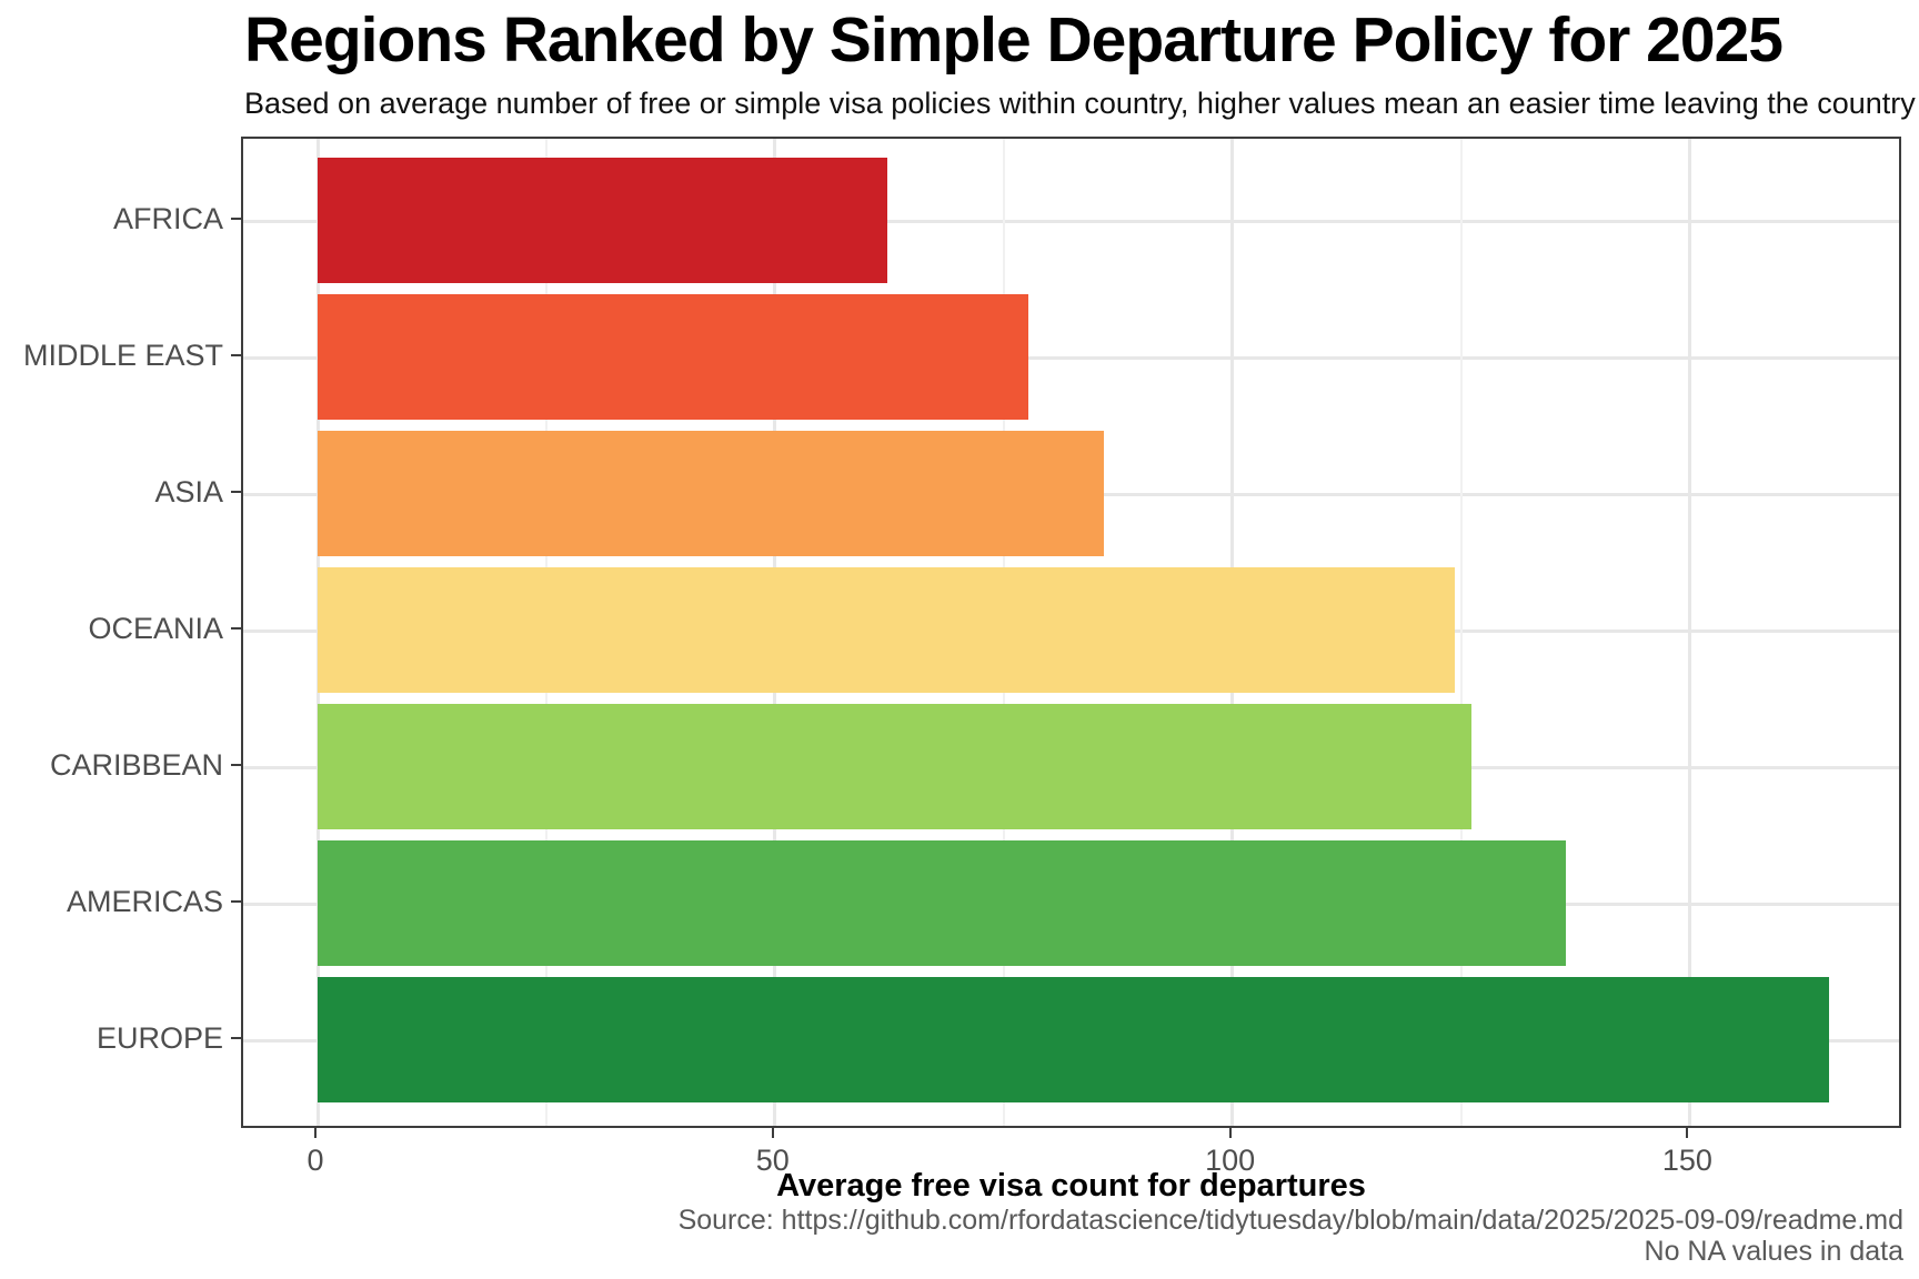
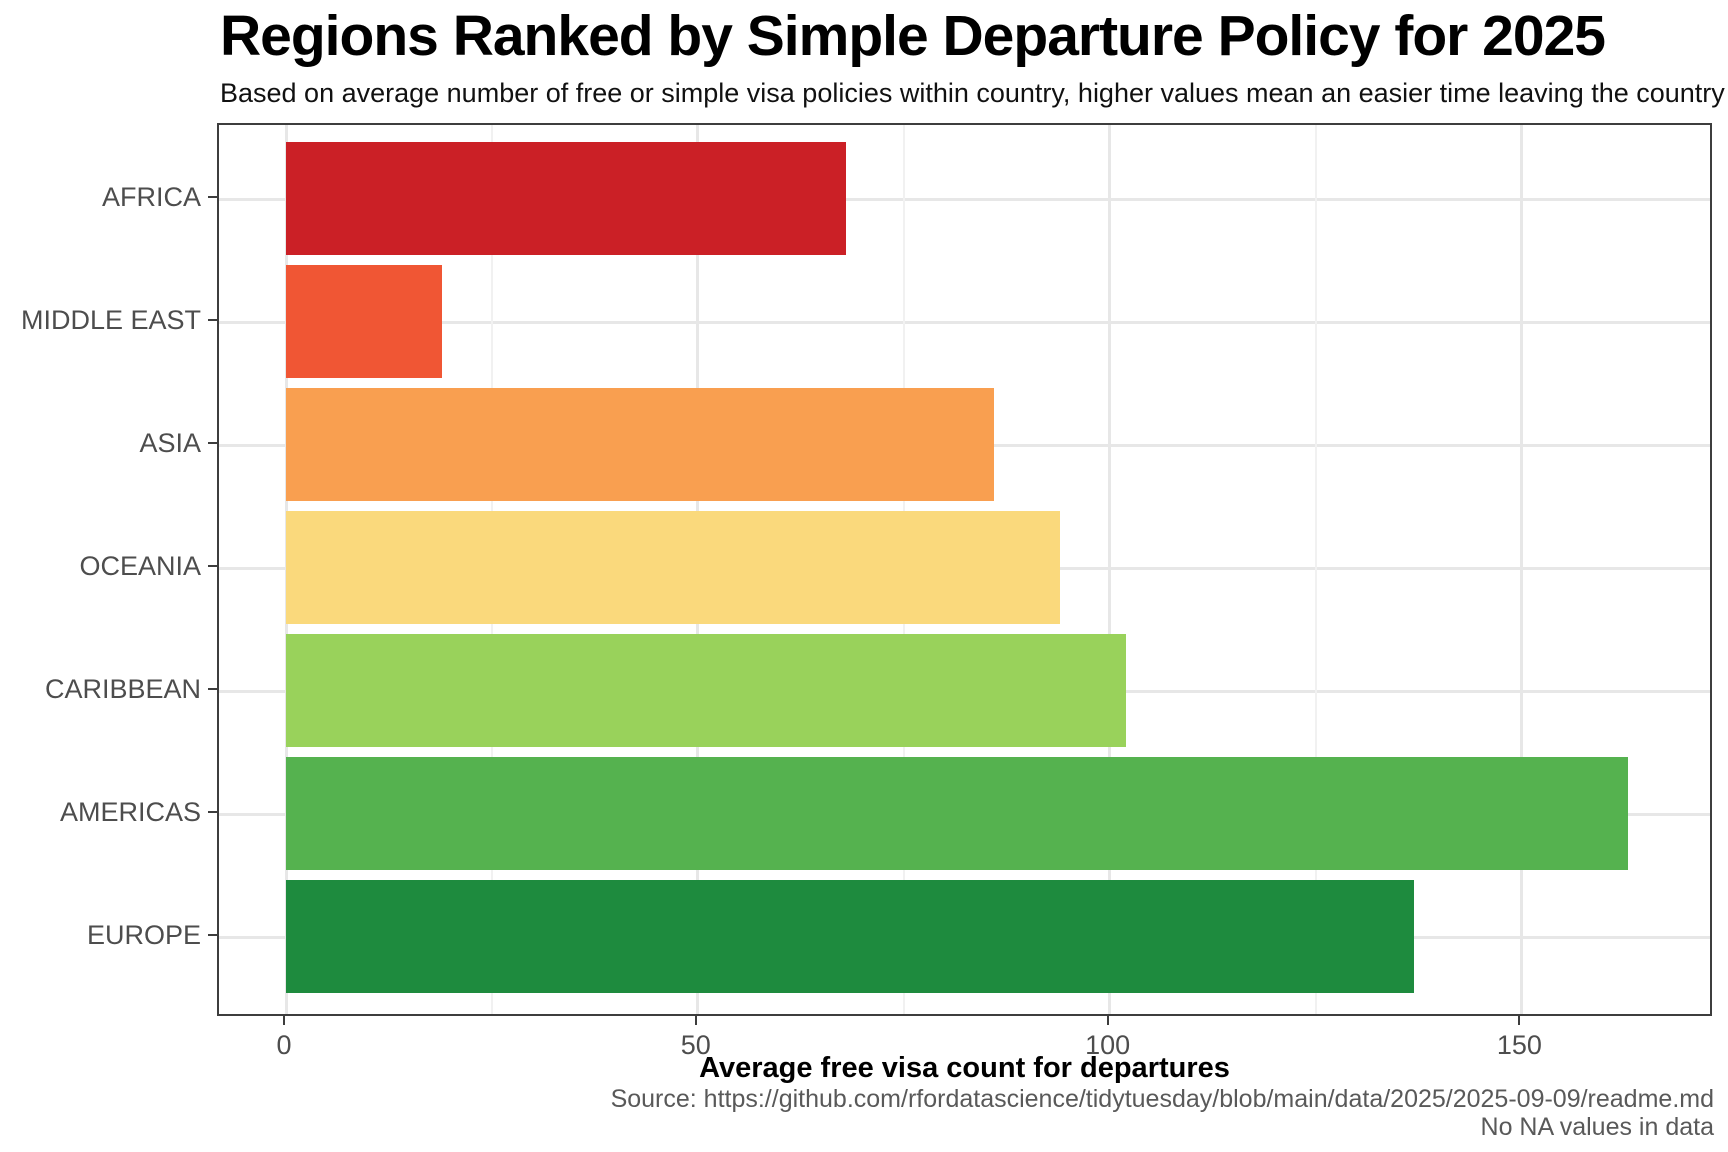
AFRICA: 62 -> 68
MIDDLE EAST: 78 -> 19
OCEANIA: 124 -> 94
CARIBBEAN: 126 -> 102
AMERICAS: 136 -> 163
EUROPE: 165 -> 137
